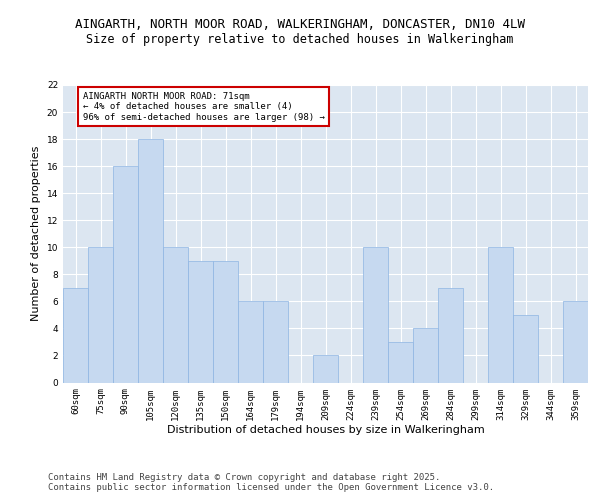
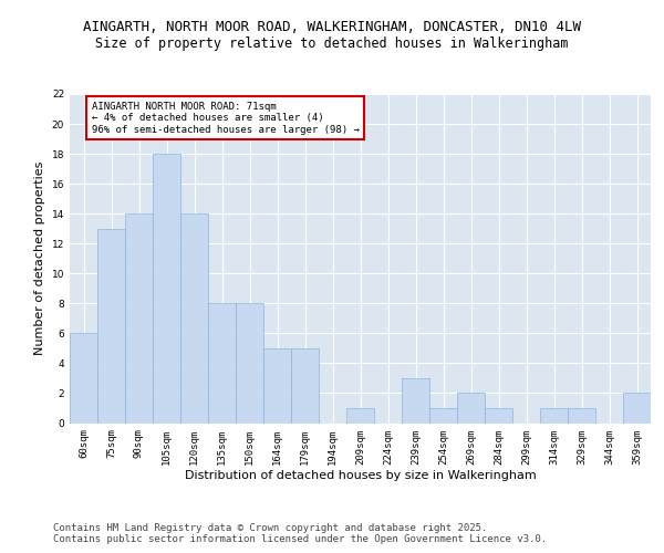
60sqm: 7 -> 6
75sqm: 10 -> 13
90sqm: 16 -> 14
120sqm: 10 -> 14
135sqm: 9 -> 8
150sqm: 9 -> 8
164sqm: 6 -> 5
179sqm: 6 -> 5
209sqm: 2 -> 1
239sqm: 10 -> 3
254sqm: 3 -> 1
269sqm: 4 -> 2
284sqm: 7 -> 1
314sqm: 10 -> 1
329sqm: 5 -> 1
359sqm: 6 -> 2
